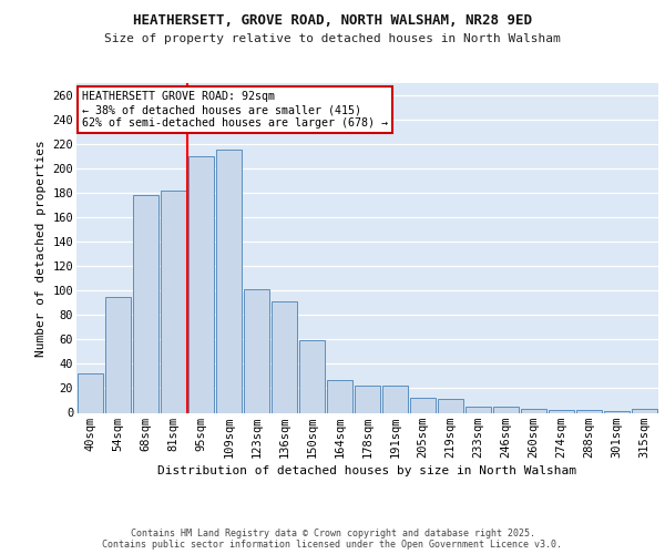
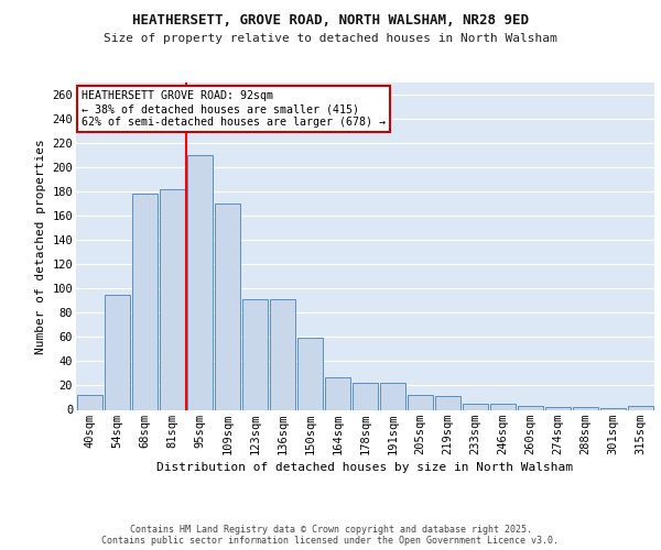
40sqm: 32 -> 12
109sqm: 216 -> 170
123sqm: 101 -> 91
